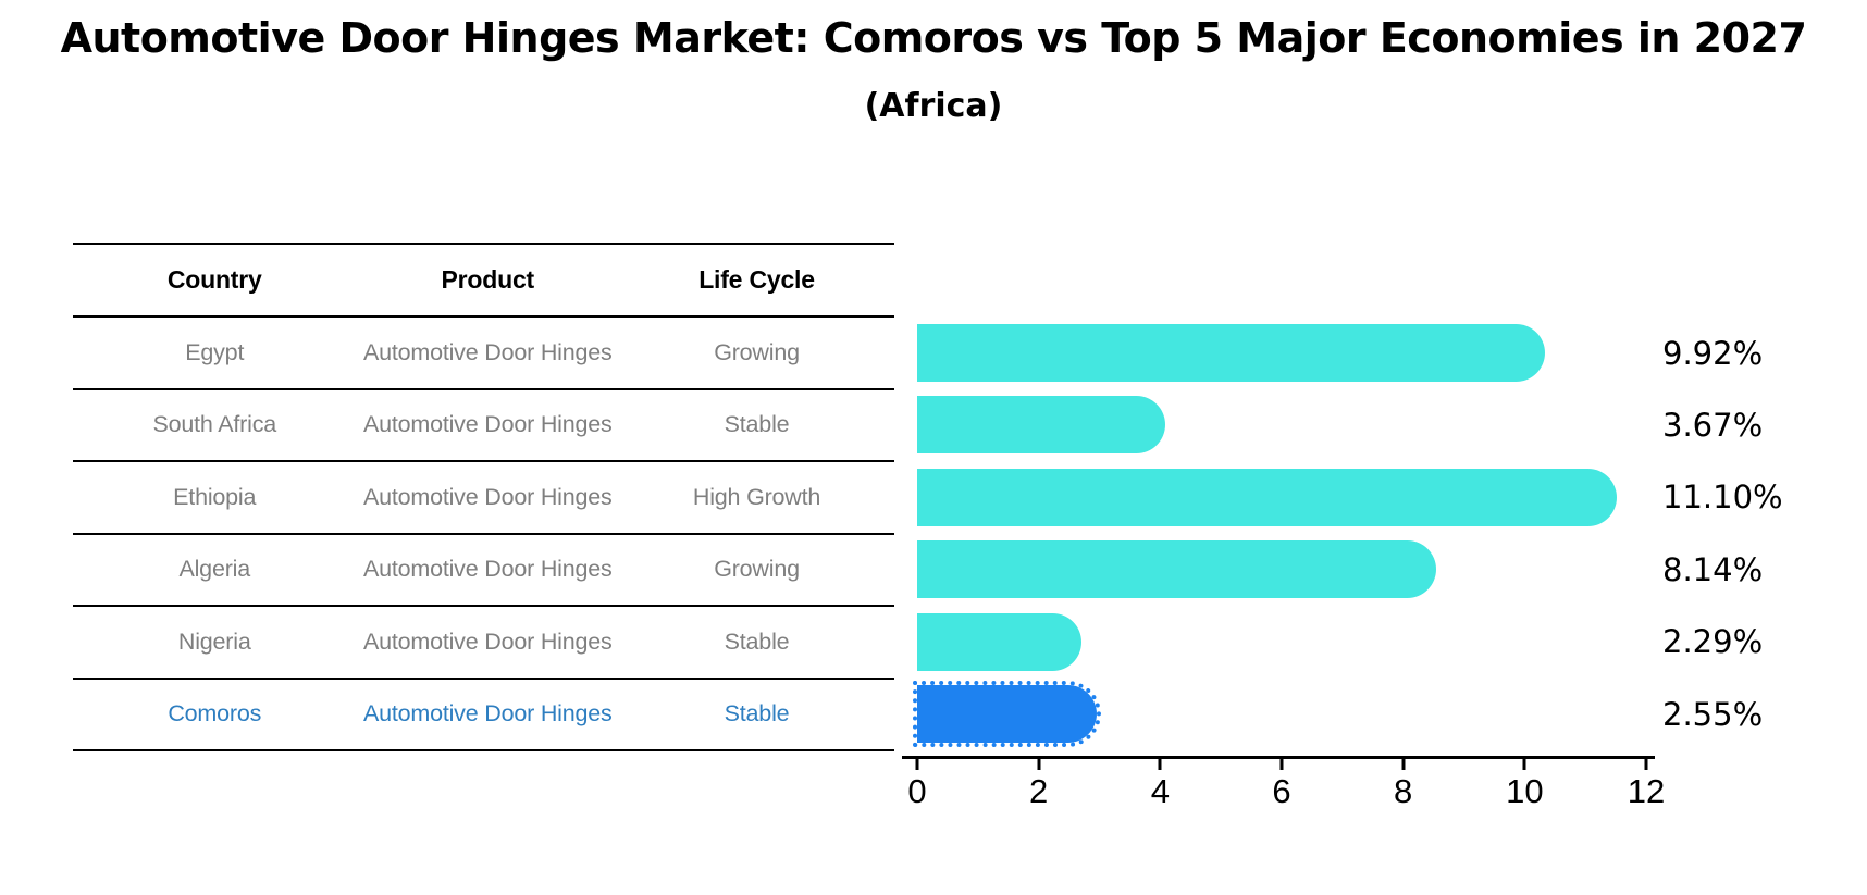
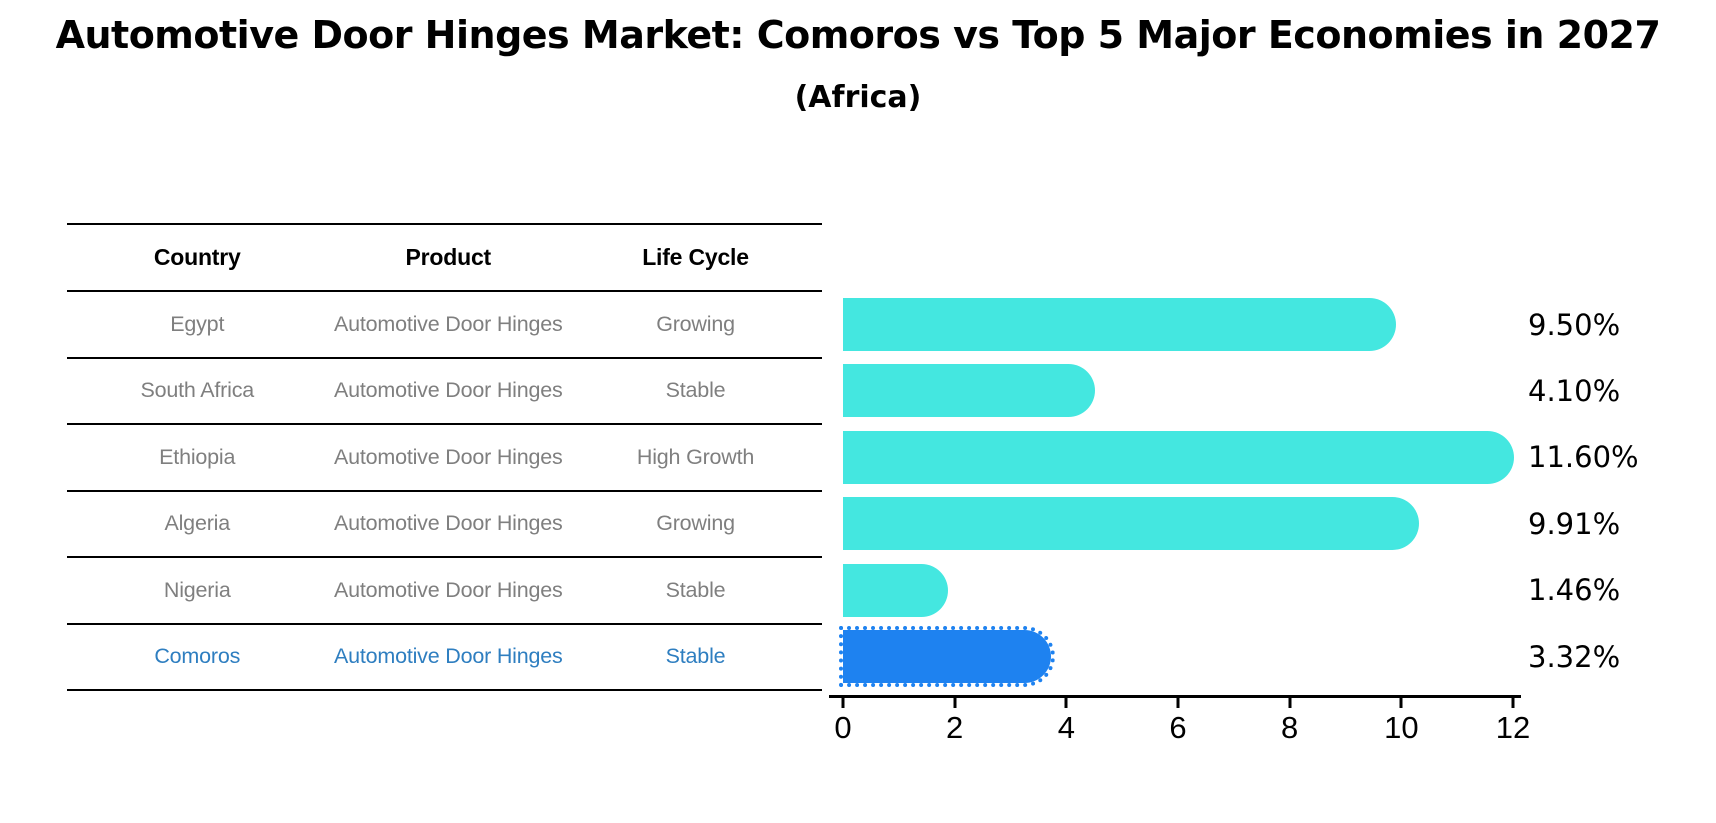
Egypt: 9.92% -> 9.50%
South Africa: 3.67% -> 4.10%
Ethiopia: 11.10% -> 11.60%
Algeria: 8.14% -> 9.91%
Nigeria: 2.29% -> 1.46%
Comoros: 2.55% -> 3.32%
